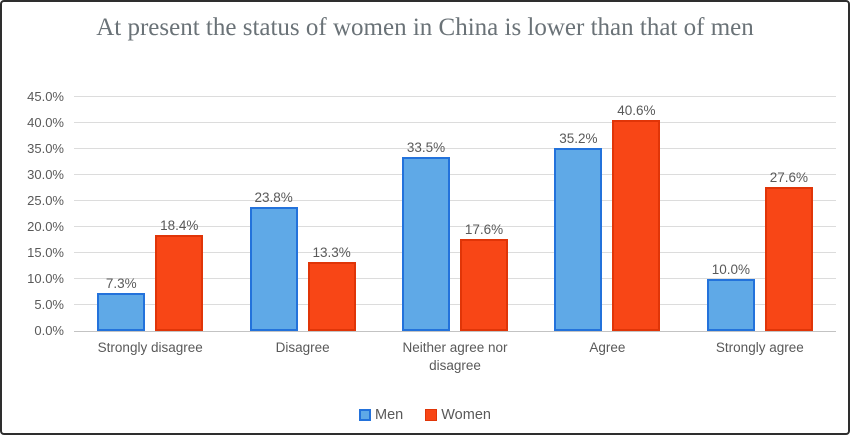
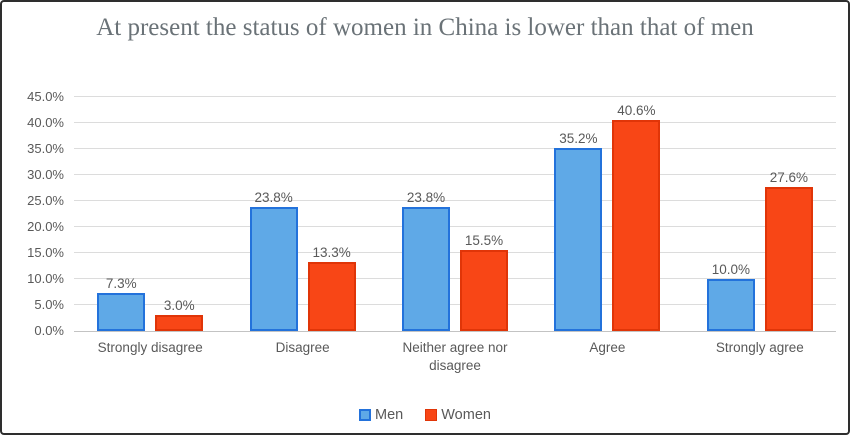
Women/Strongly disagree: 18.4% -> 3.0%
Men/Neither agree nor disagree: 33.5% -> 23.8%
Women/Neither agree nor disagree: 17.6% -> 15.5%
